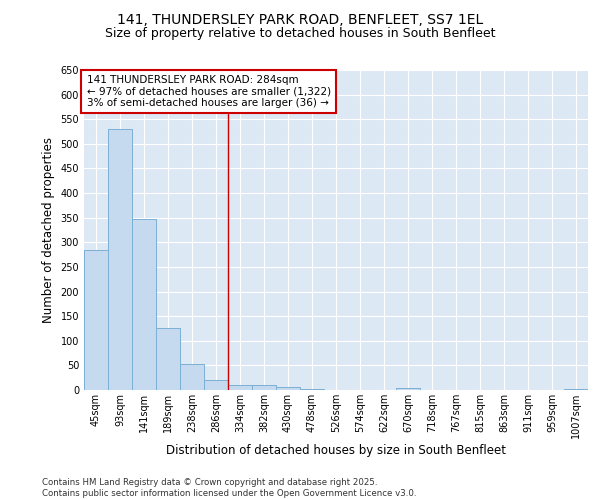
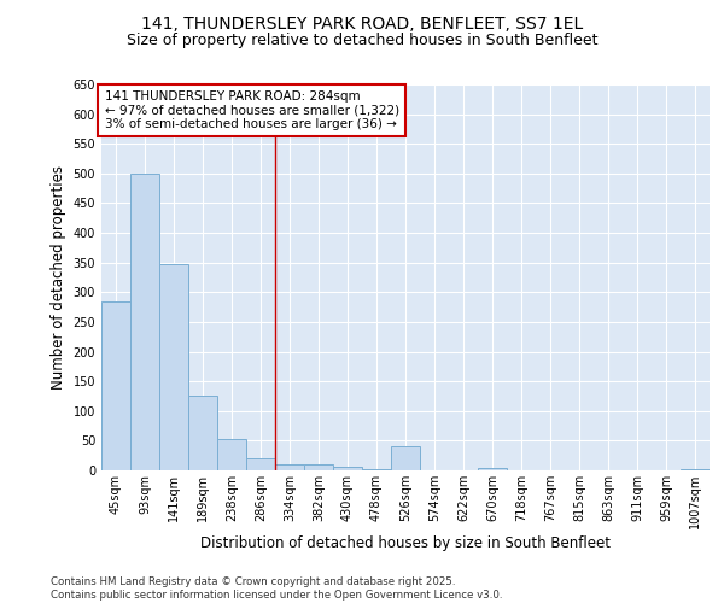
93sqm: 530 -> 500
526sqm: 1 -> 40
